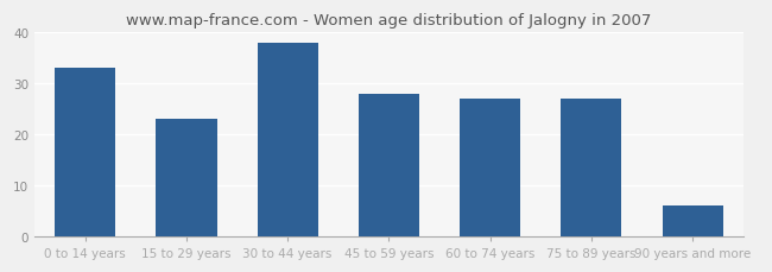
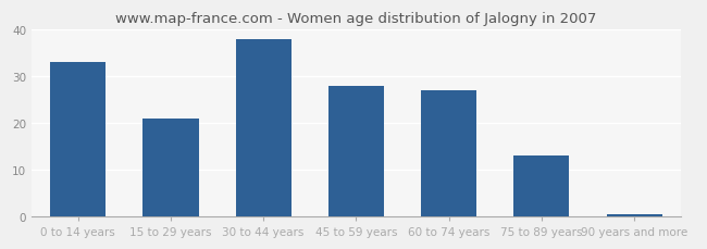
15 to 29 years: 23.0 -> 21.0
75 to 89 years: 27.0 -> 13.0
90 years and more: 6.0 -> 0.5
